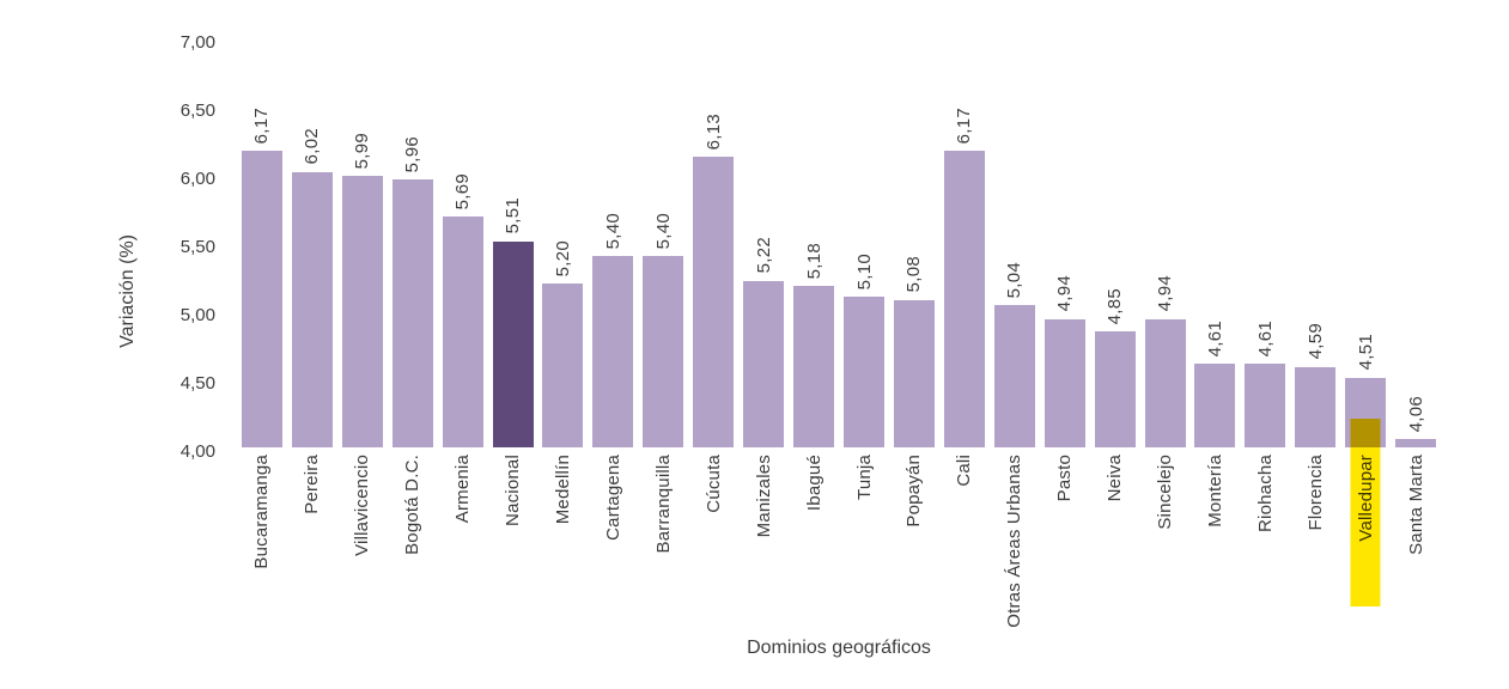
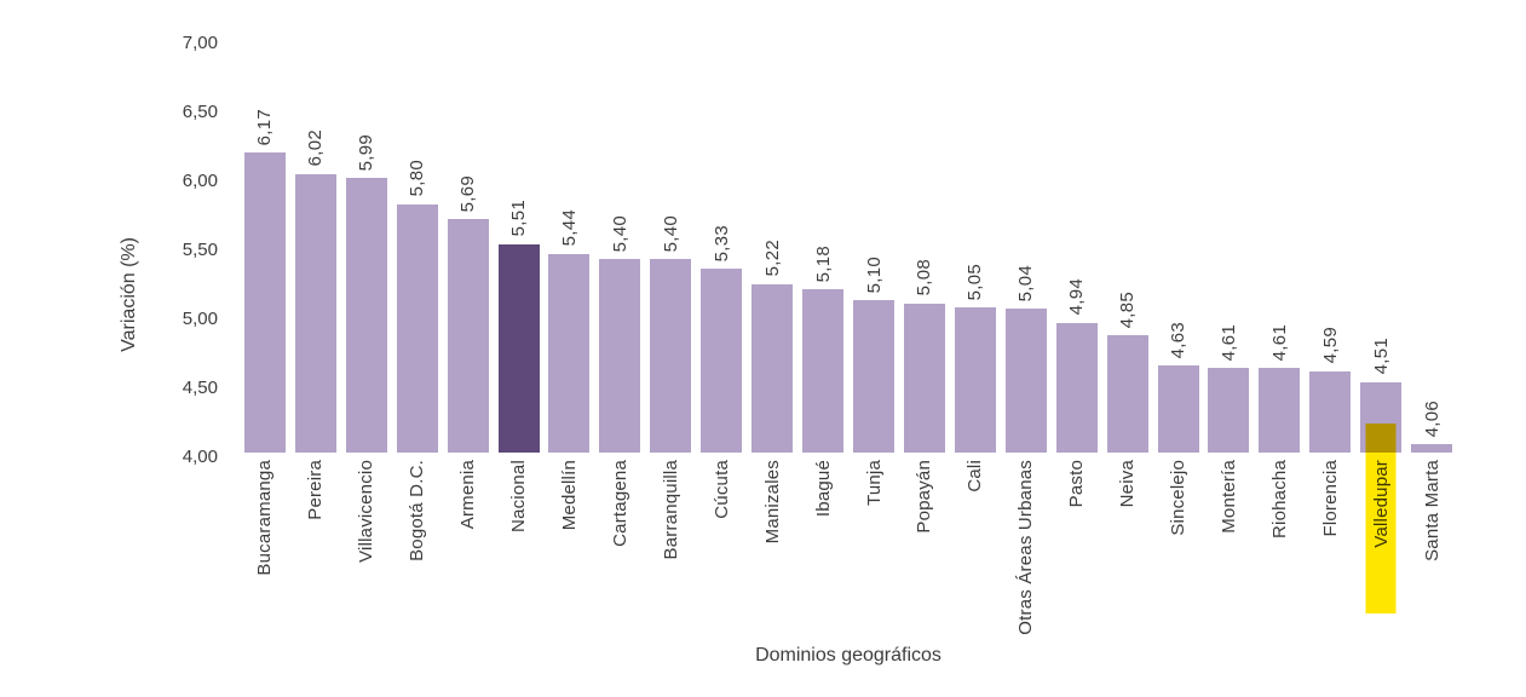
Bogotá D.C.: 5,96 -> 5,80
Medellín: 5,20 -> 5,44
Cúcuta: 6,13 -> 5,33
Cali: 6,17 -> 5,05
Sincelejo: 4,94 -> 4,63
